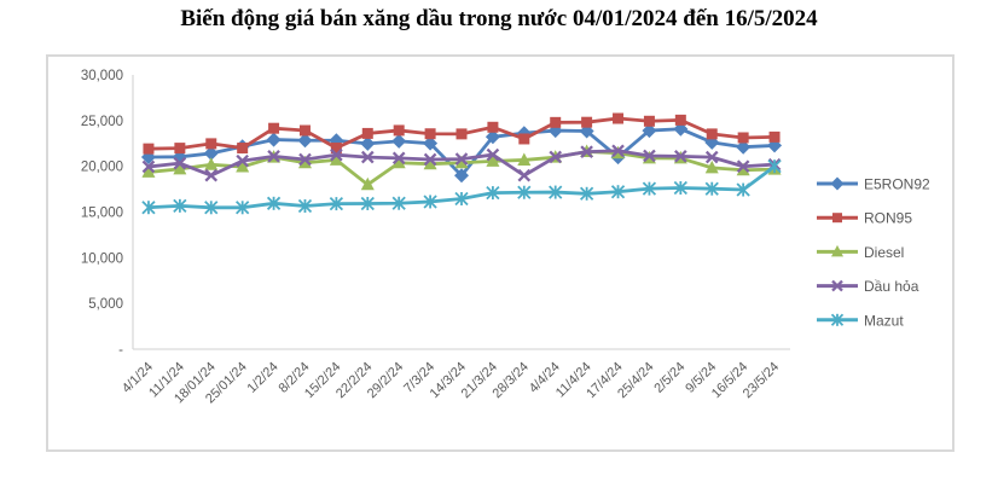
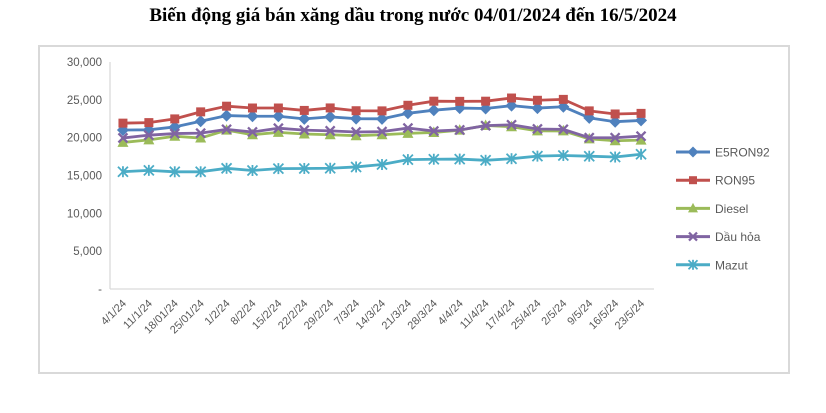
Dầu hỏa/18/01/24: 19000 -> 21000
RON95/25/01/24: 22000 -> 23000
RON95/15/2/24: 22000 -> 24000
Diesel/22/2/24: 18000 -> 20000
E5RON92/14/3/24: 19000 -> 22000
RON95/28/3/24: 23000 -> 25000
Dầu hỏa/28/3/24: 19000 -> 21000
E5RON92/17/4/24: 21000 -> 24000
Dầu hỏa/9/5/24: 21000 -> 20000
Mazut/23/5/24: 20000 -> 18000
